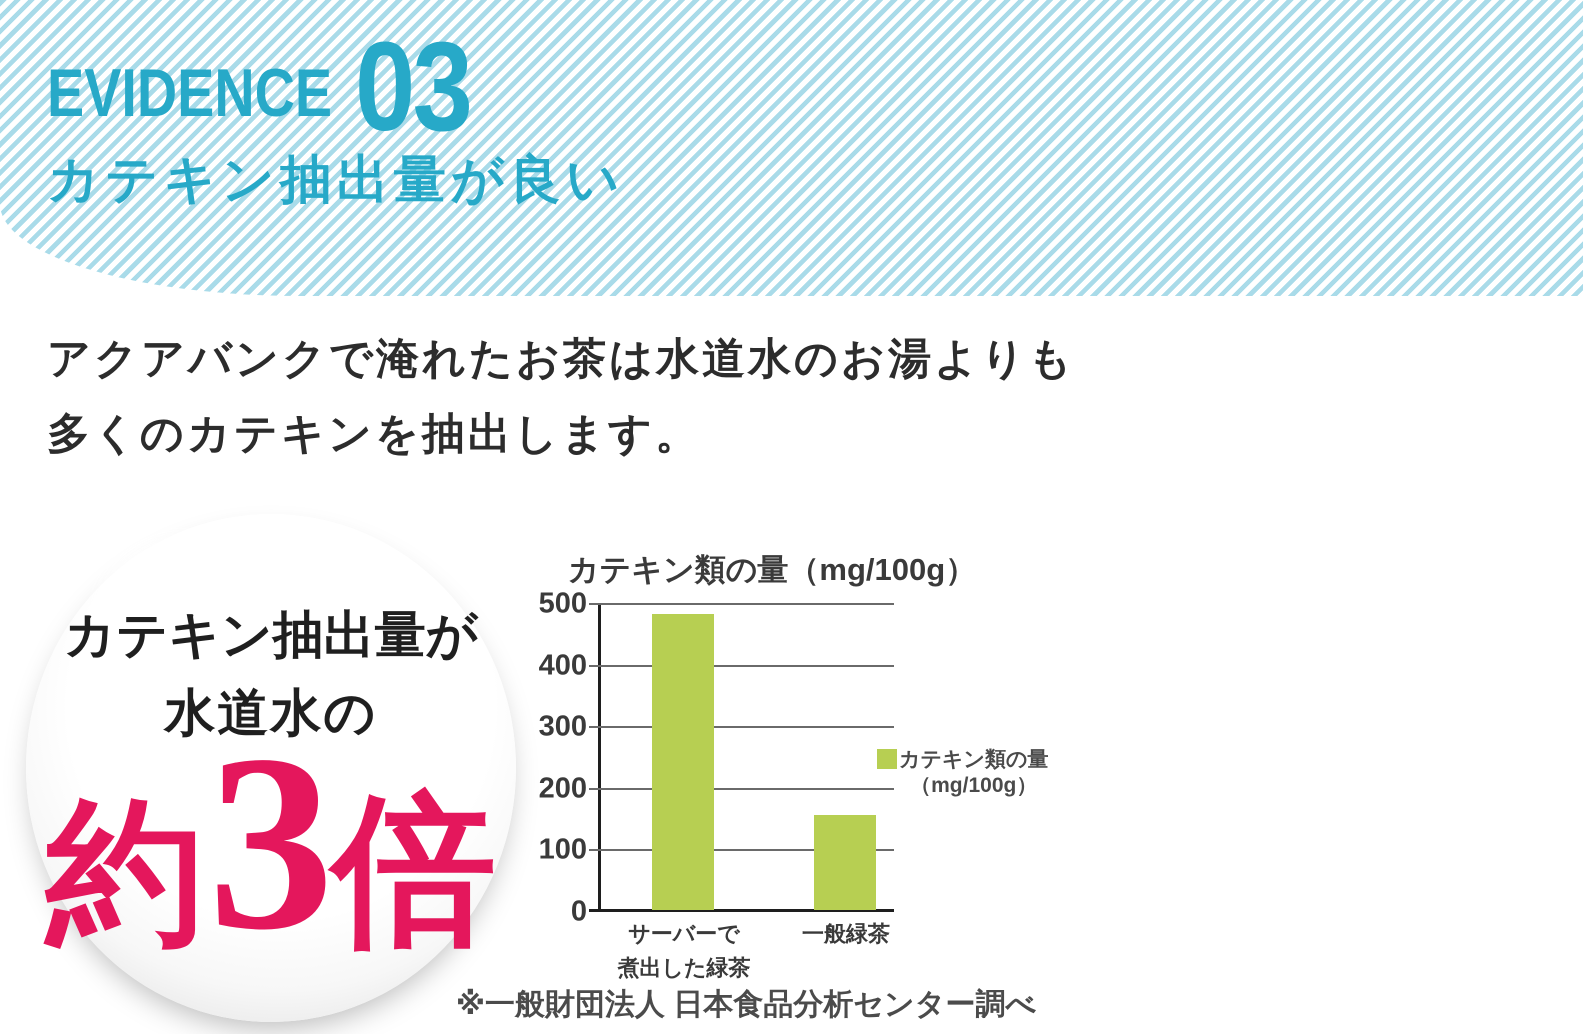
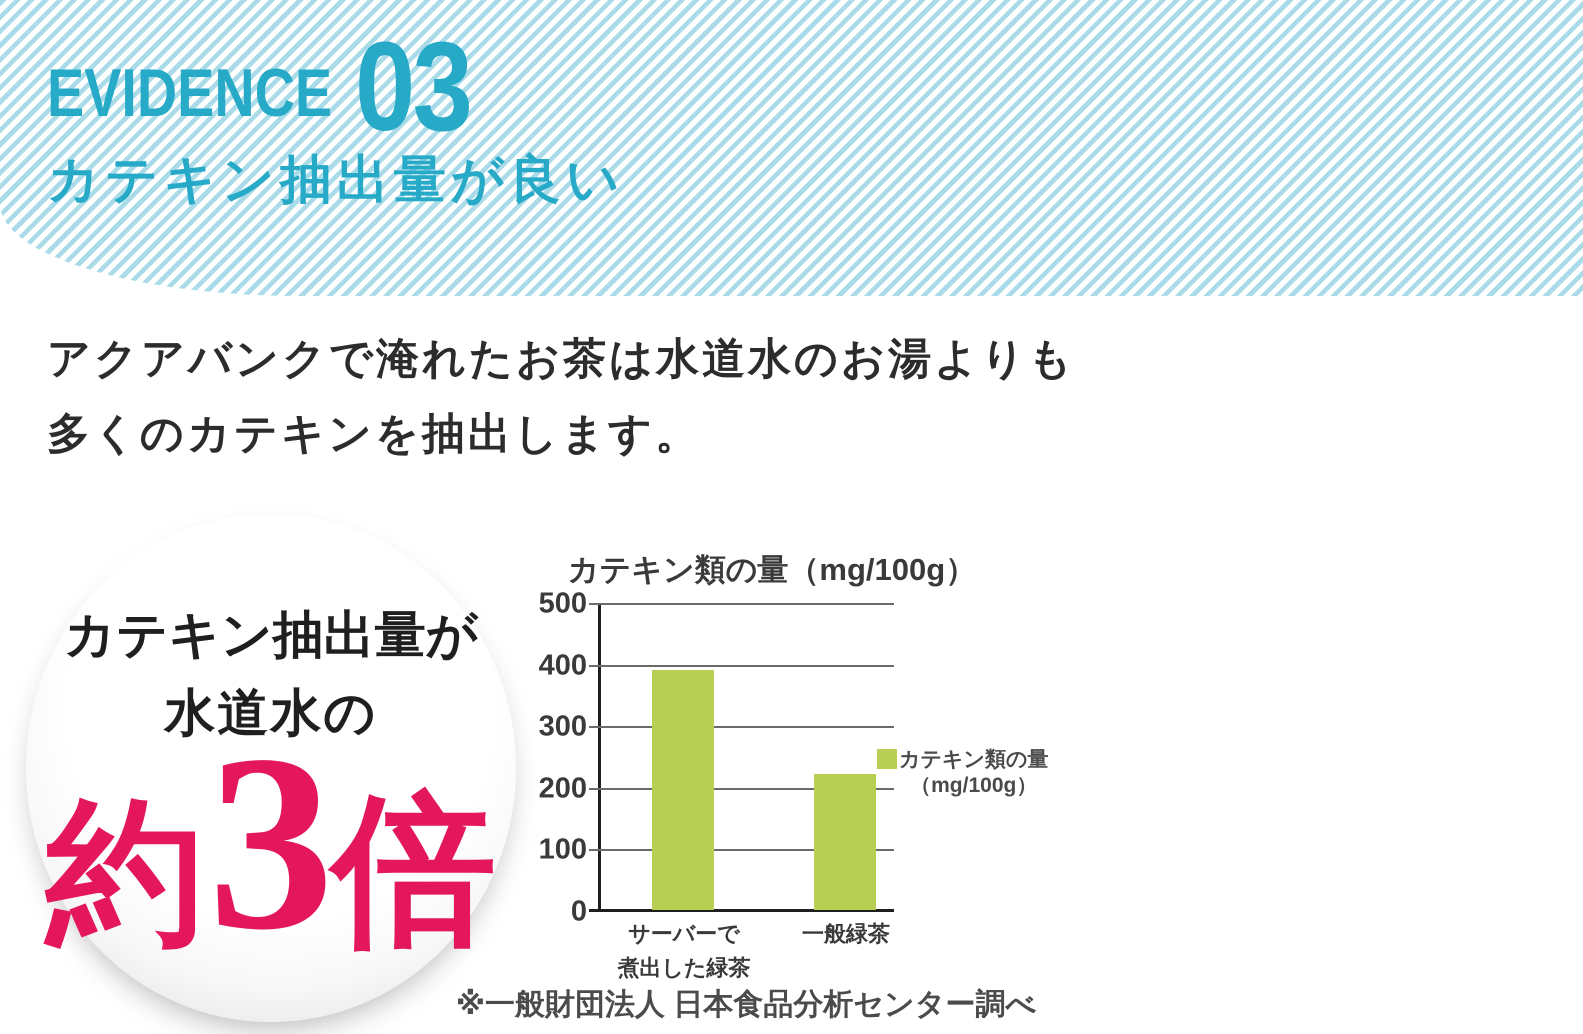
サーバーで 煮出した緑茶: 480 -> 390
一般緑茶: 160 -> 220
